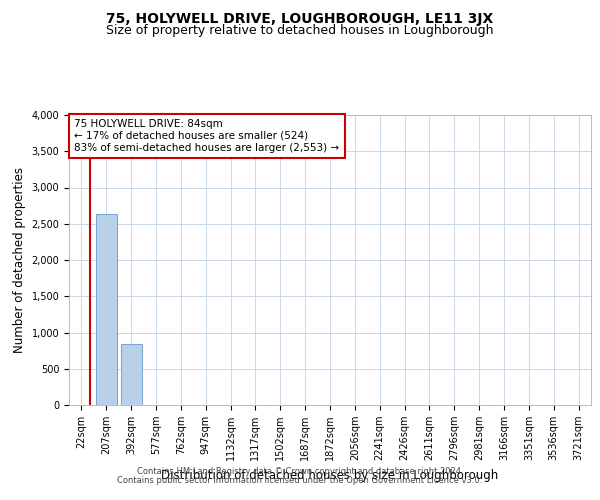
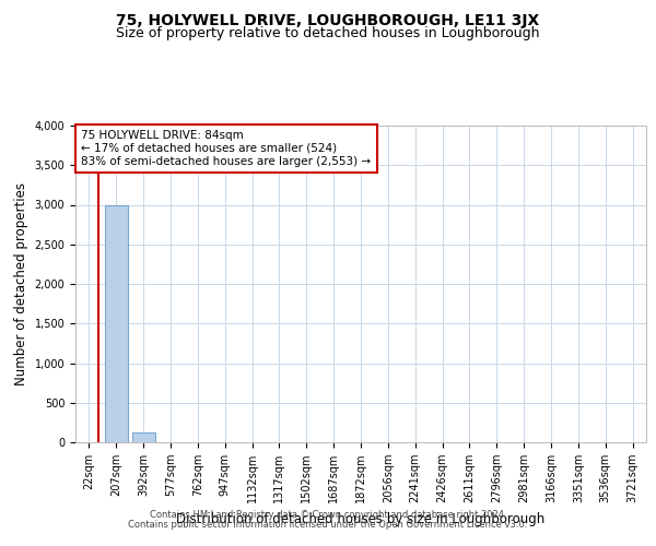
207sqm: 2,640 -> 3,000
392sqm: 840 -> 120
